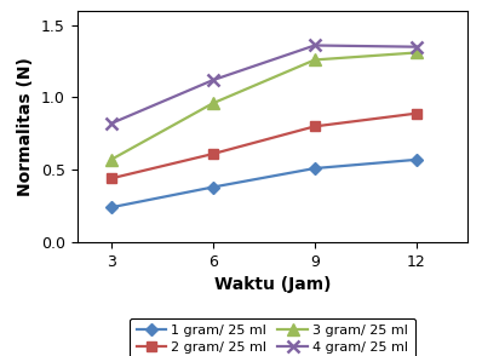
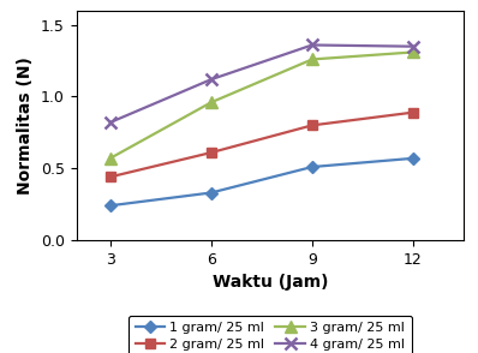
1 gram/ 25 ml/6: 0.38 -> 0.33
